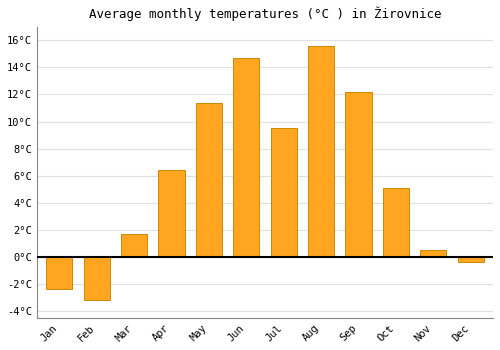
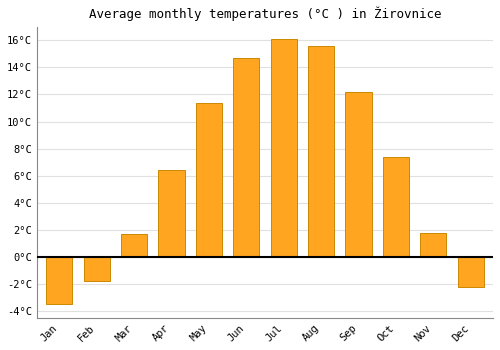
Jan: -2.4°C -> -3.5°C
Feb: -3.2°C -> -1.8°C
Jul: 9.5°C -> 16.1°C
Oct: 5.1°C -> 7.4°C
Nov: 0.5°C -> 1.8°C
Dec: -0.4°C -> -2.2°C
